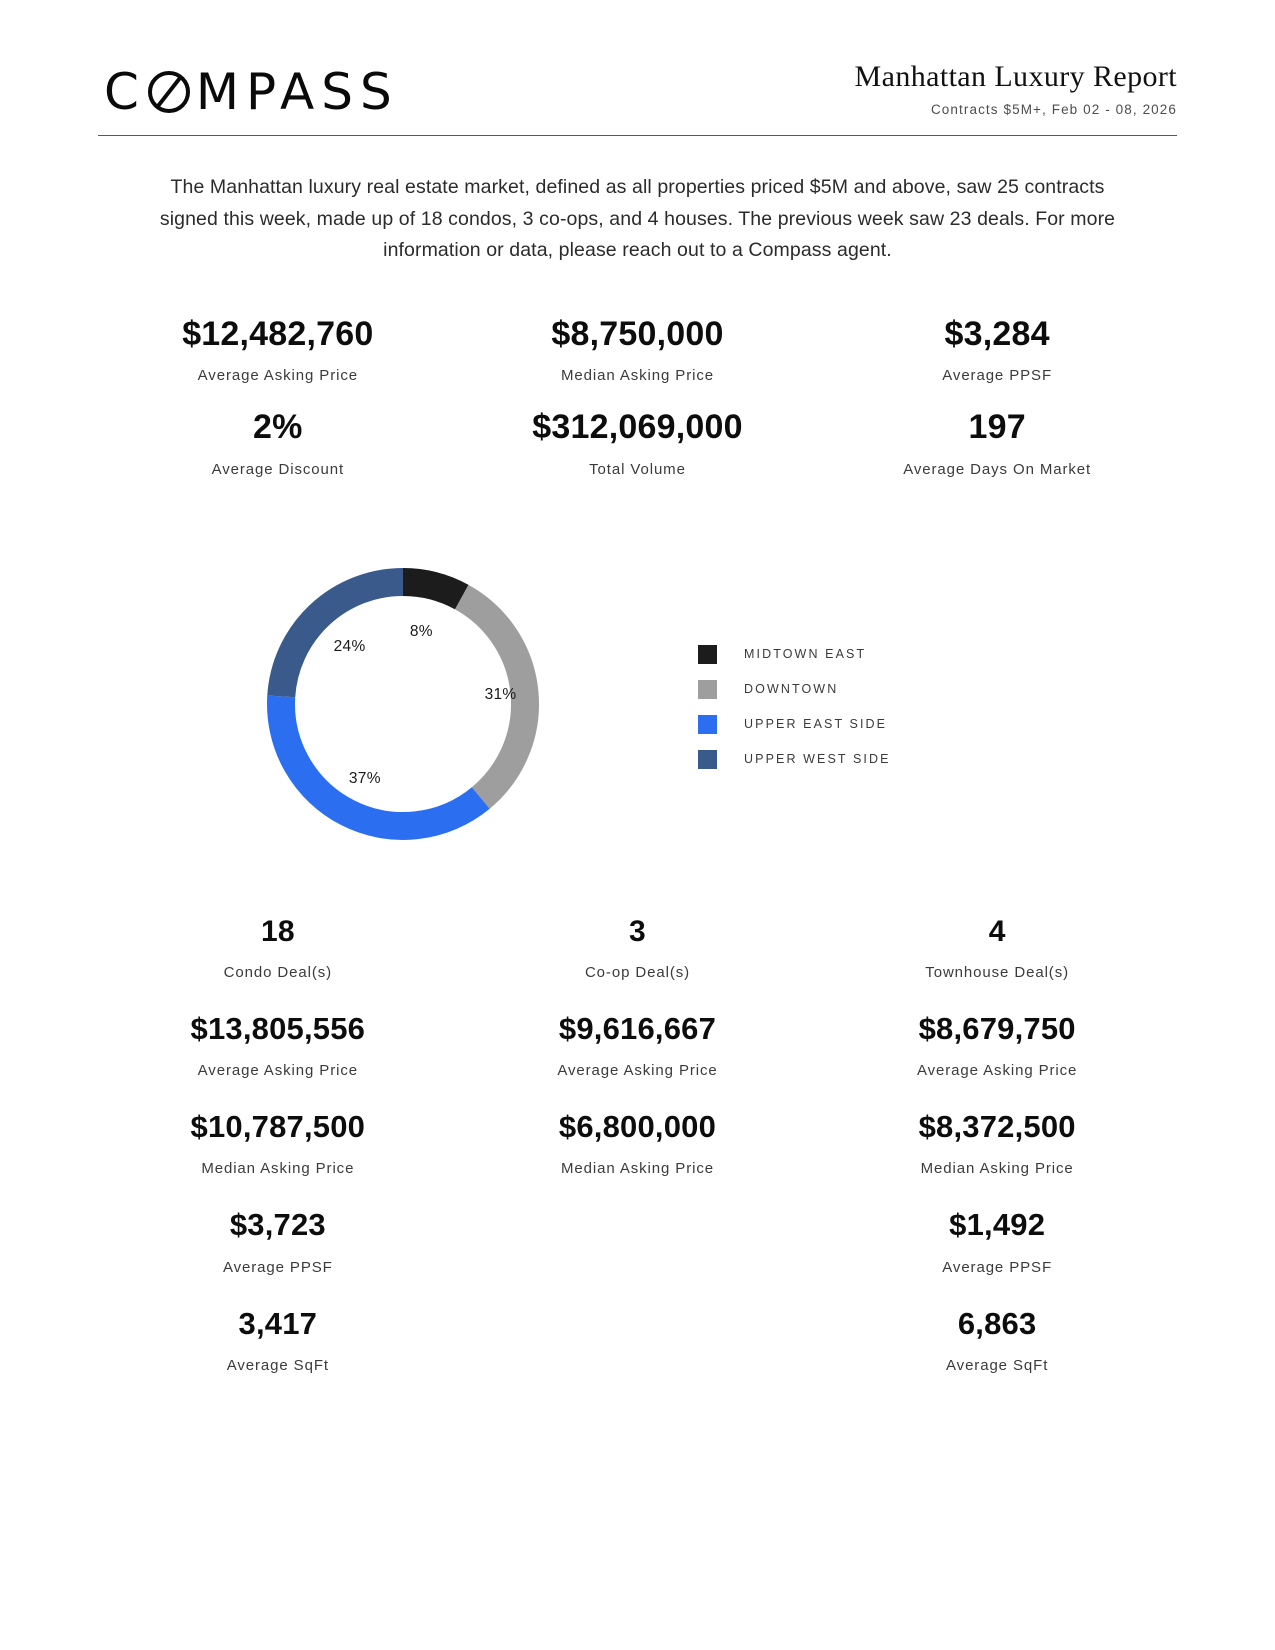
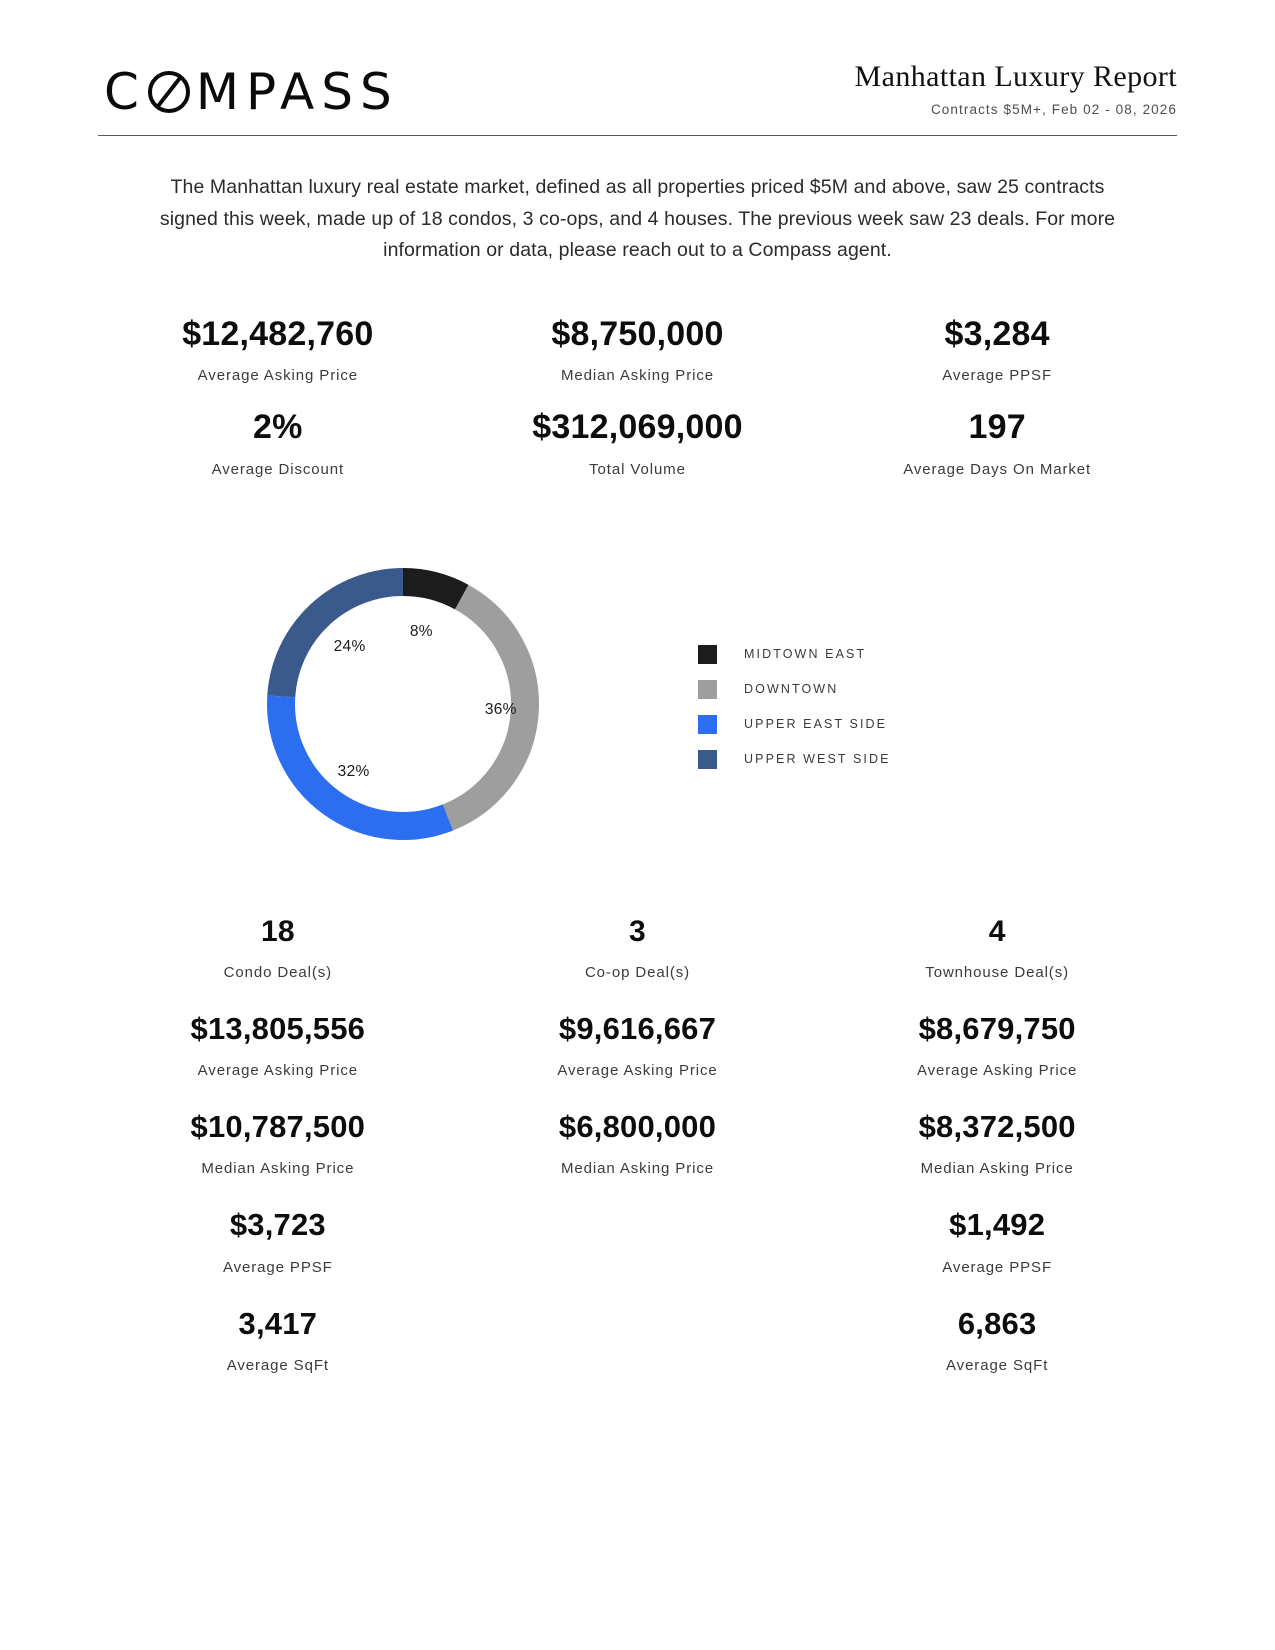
DOWNTOWN: 31% -> 36%
UPPER EAST SIDE: 37% -> 32%
